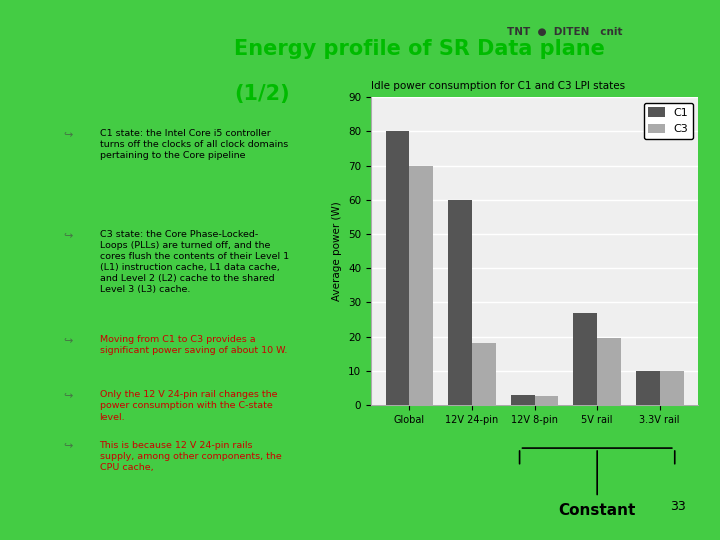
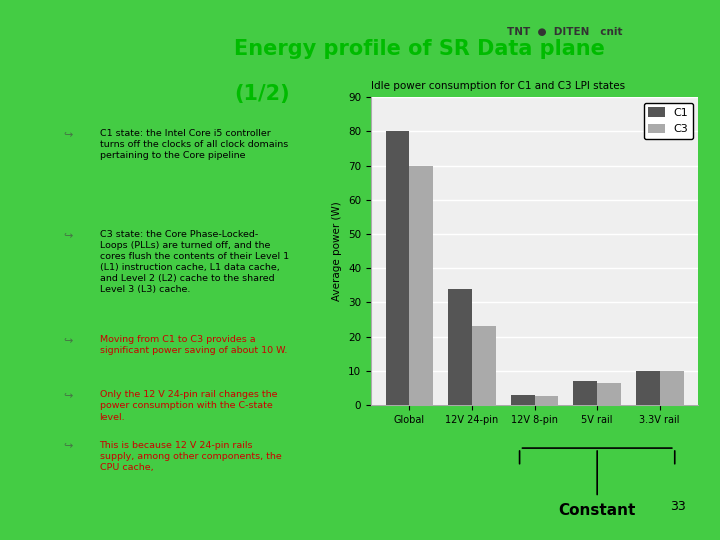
C1/12V 24-pin: 60 -> 34
C3/12V 24-pin: 18.0 -> 23.0
C1/5V rail: 27 -> 7
C3/5V rail: 19.5 -> 6.5
